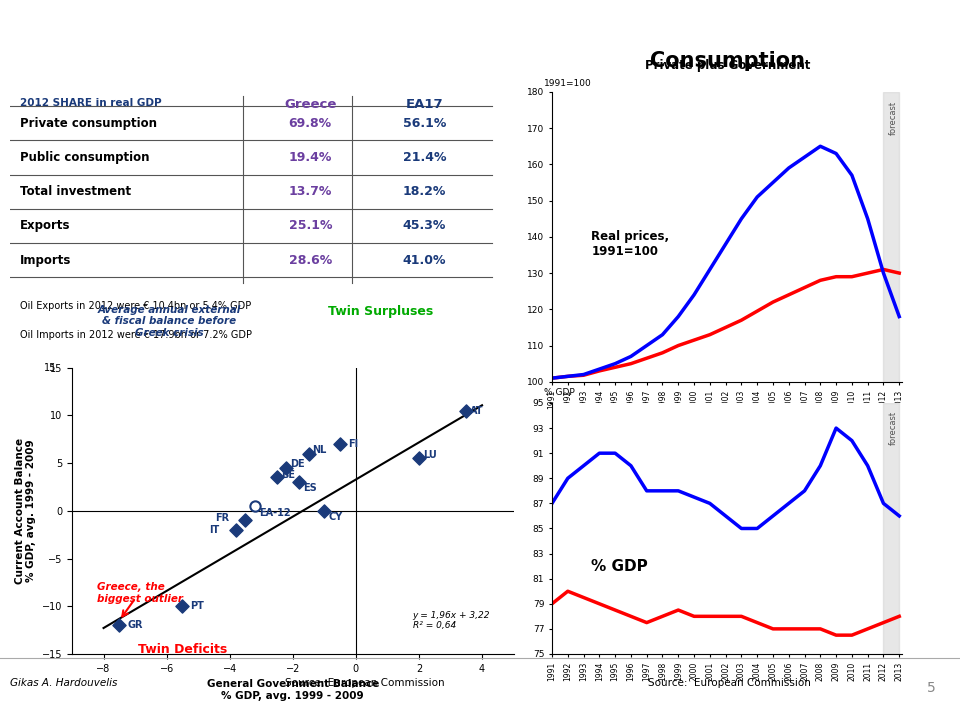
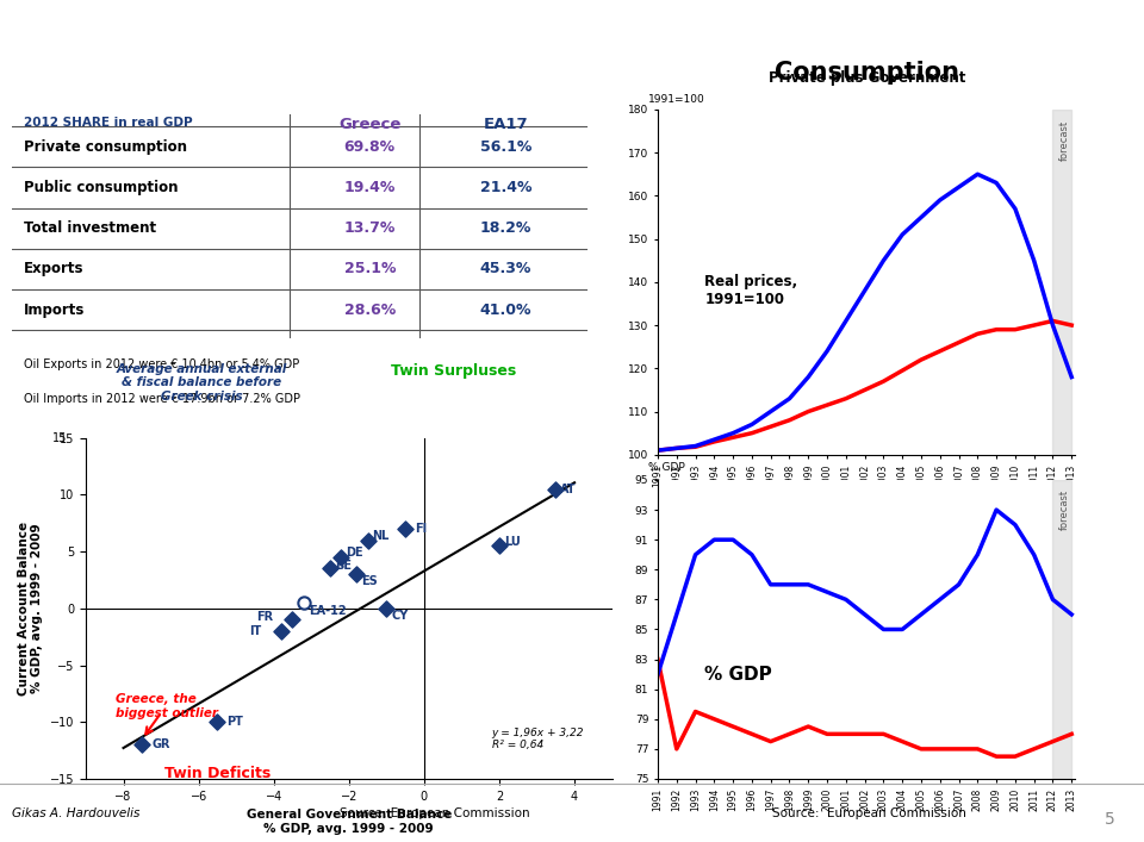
EA-12/1991: 79.0 -> 83.0
Greece/1991: 87.0 -> 82.0
EA-12/1992: 80.0 -> 77.0
Greece/1992: 89.0 -> 86.0
